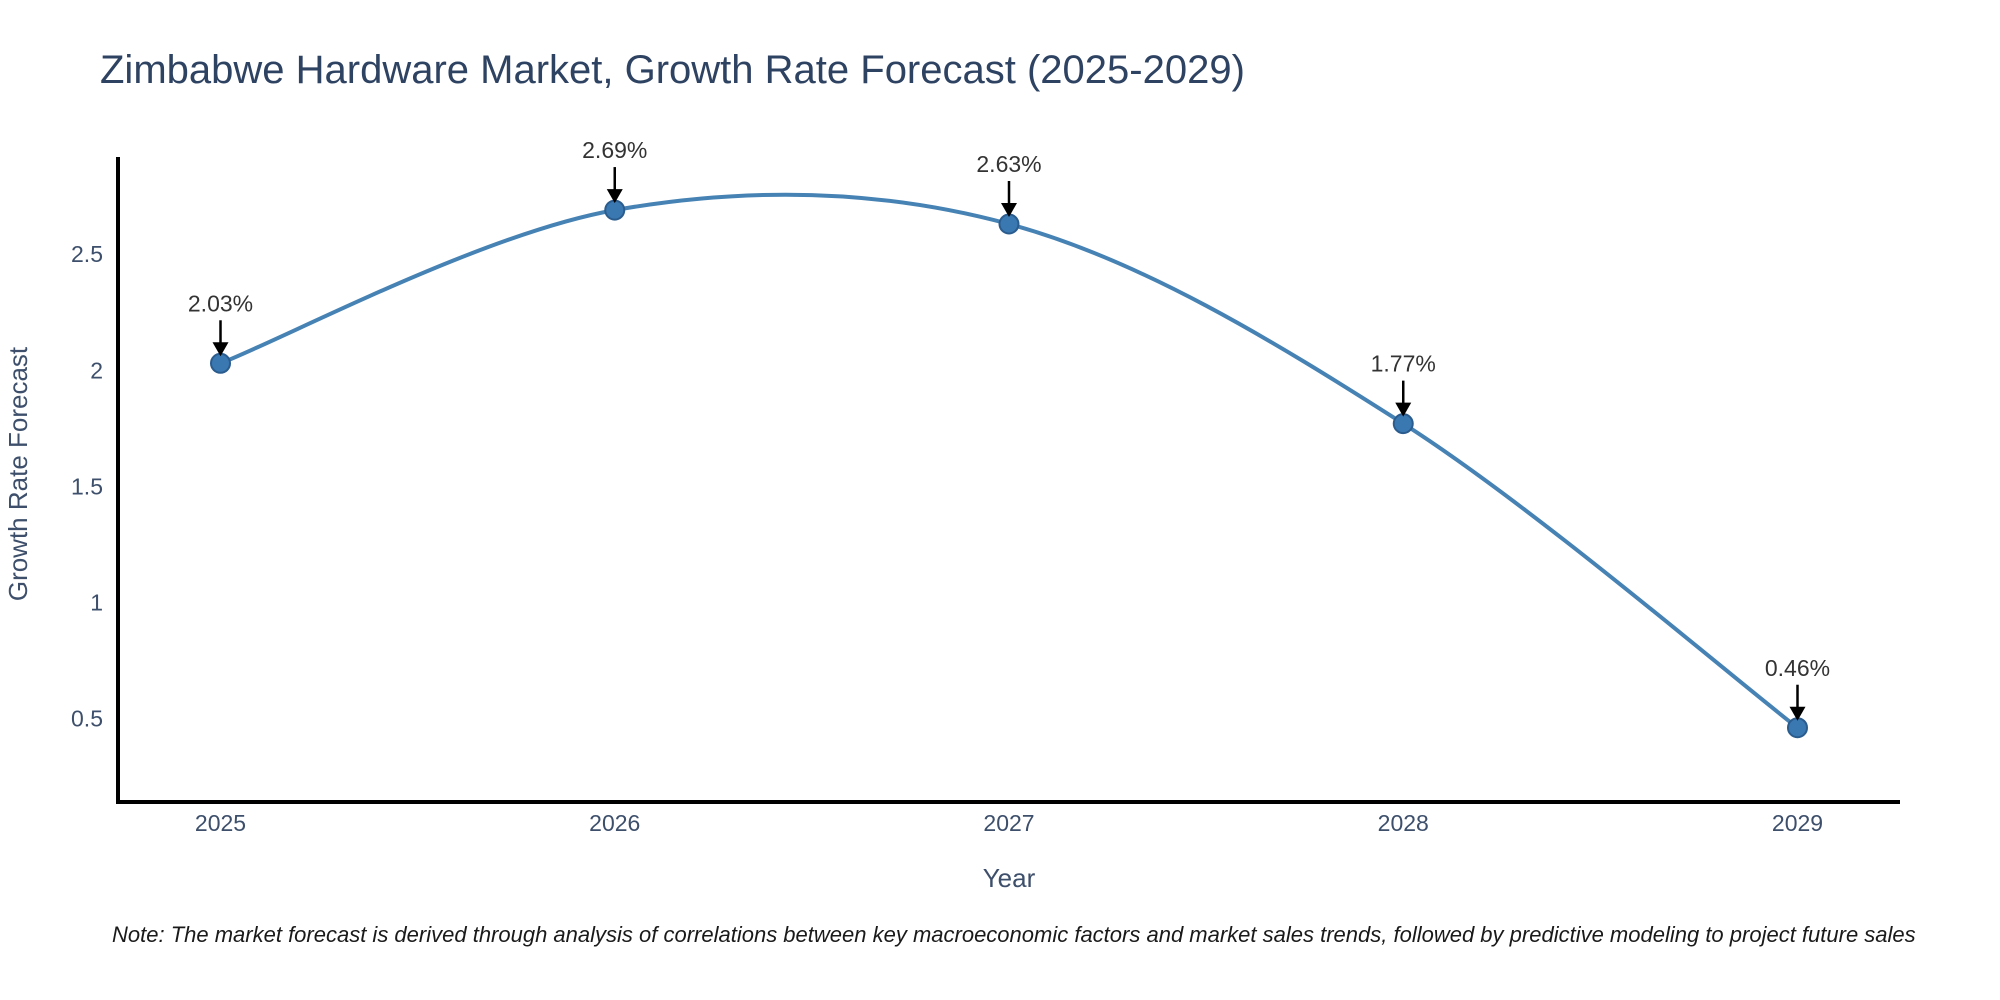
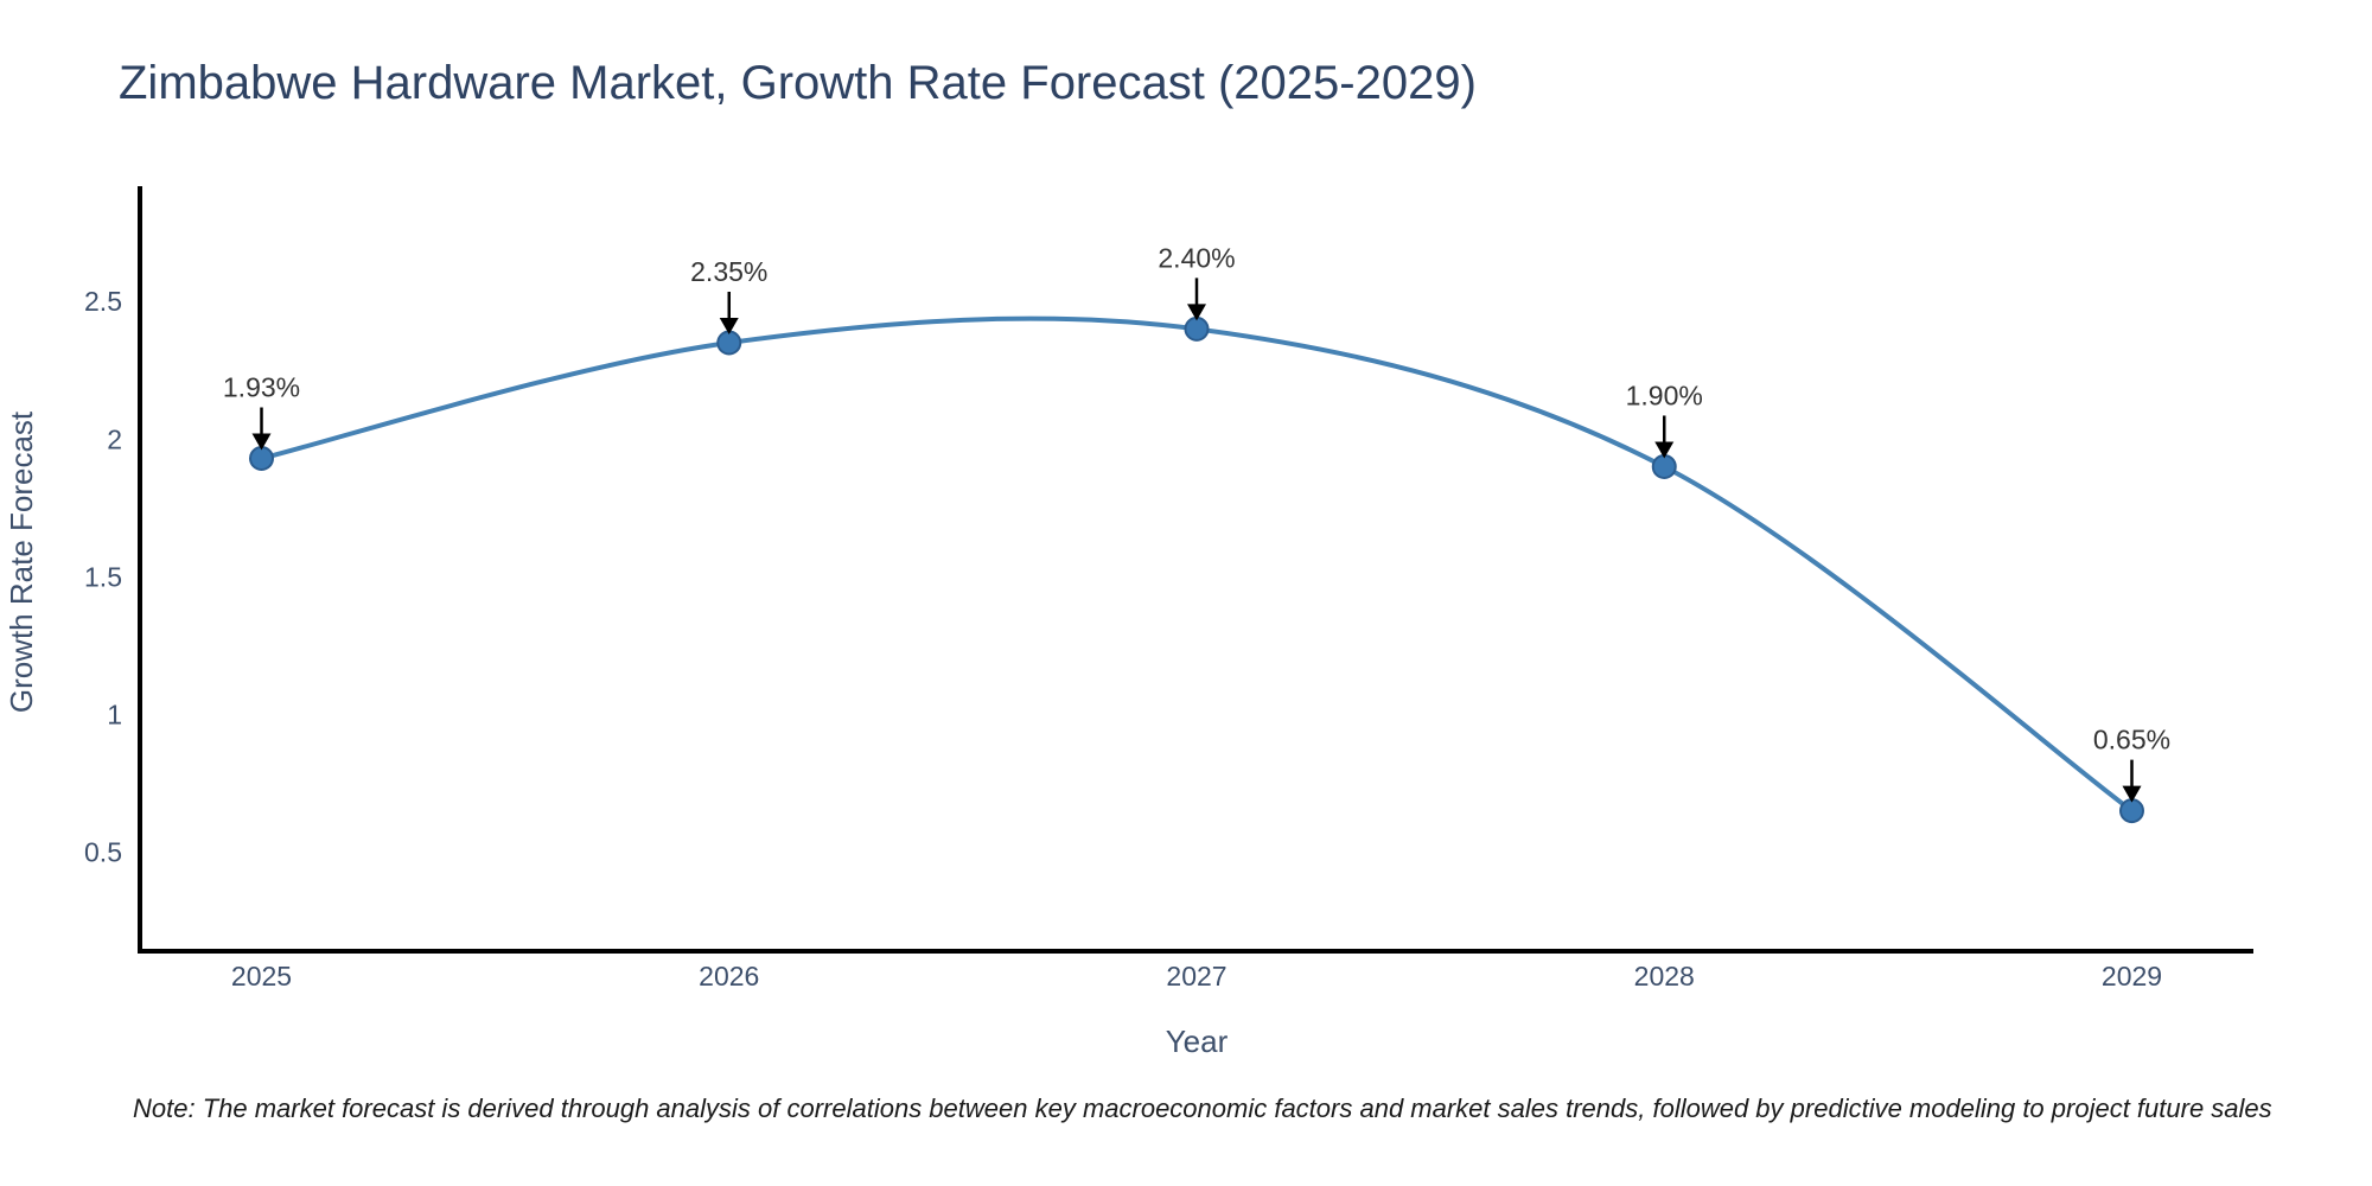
2025: 2.03% -> 1.93%
2026: 2.69% -> 2.35%
2027: 2.63% -> 2.40%
2028: 1.77% -> 1.90%
2029: 0.46% -> 0.65%
